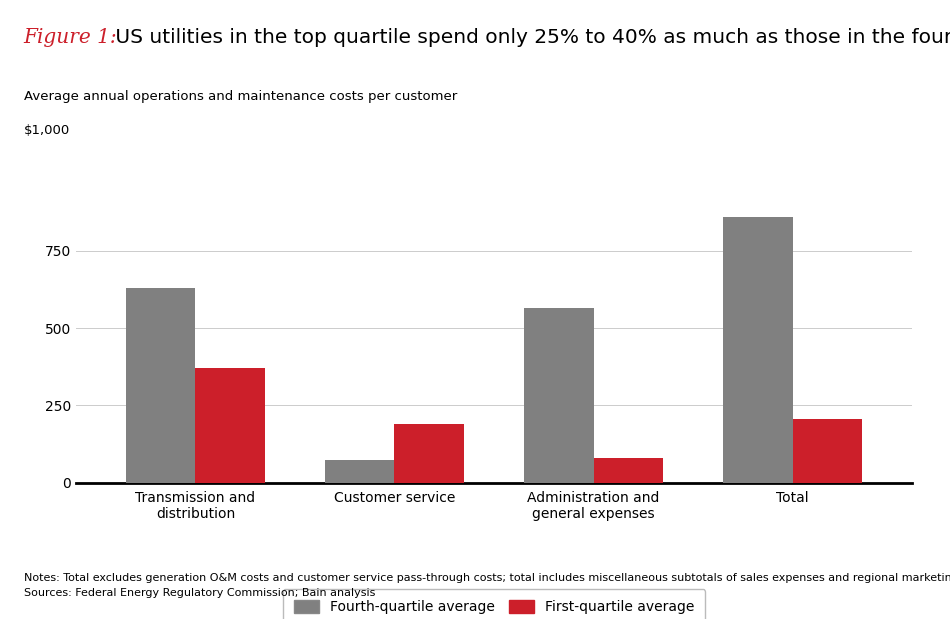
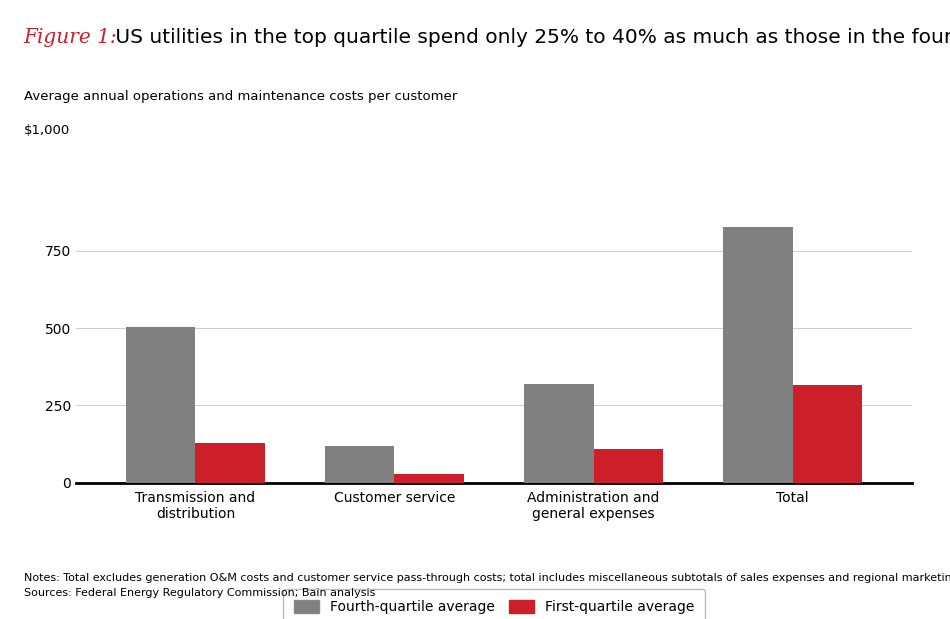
Fourth-quartile average/Transmission and distribution: 630 -> 505
First-quartile average/Transmission and distribution: 370 -> 130
Fourth-quartile average/Customer service: 75 -> 120
First-quartile average/Customer service: 190 -> 30
Fourth-quartile average/Administration and general expenses: 565 -> 320
First-quartile average/Administration and general expenses: 80 -> 110
Fourth-quartile average/Total: 860 -> 825
First-quartile average/Total: 205 -> 315
